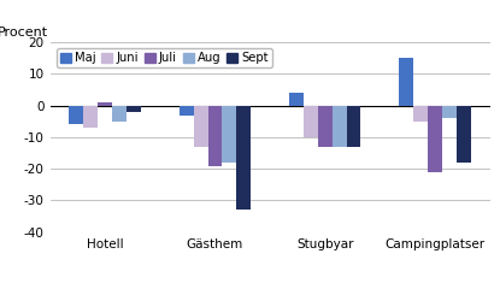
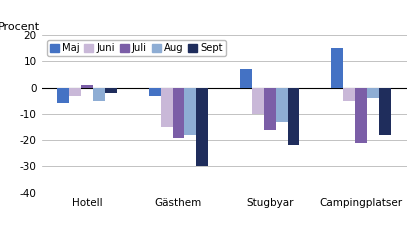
Juni/Hotell: -7 -> -3
Juni/Gästhem: -13 -> -15
Sept/Gästhem: -33 -> -30
Maj/Stugbyar: 4 -> 7
Juli/Stugbyar: -13 -> -16
Sept/Stugbyar: -13 -> -22
